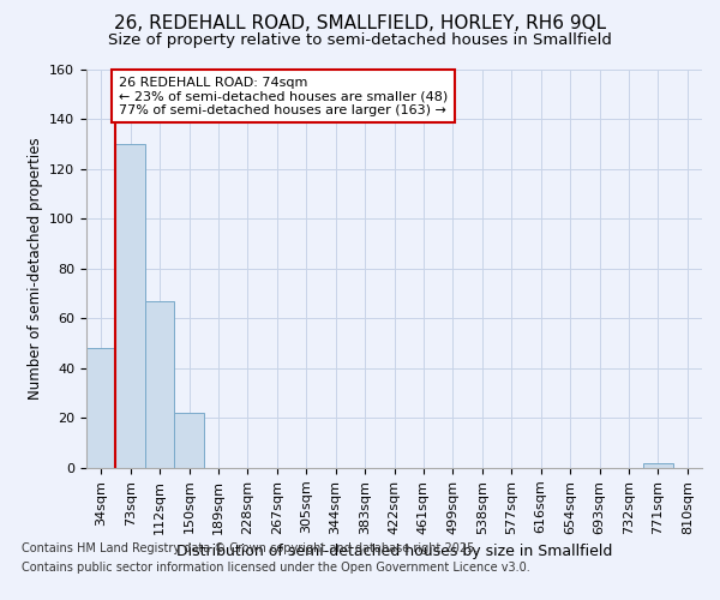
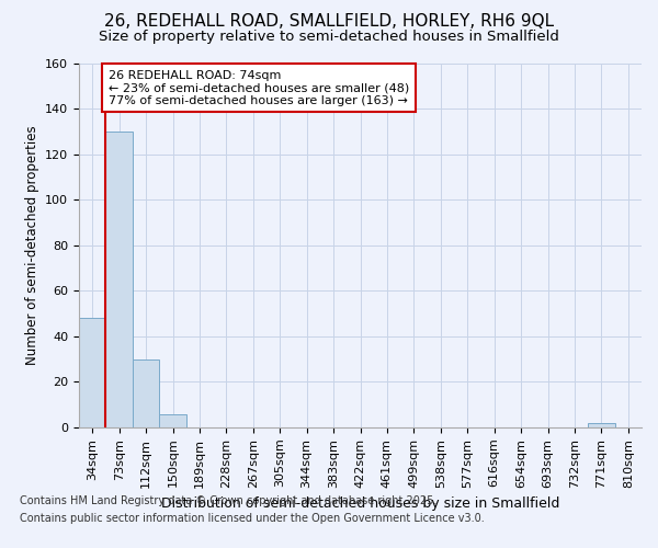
112sqm: 67 -> 30
150sqm: 22 -> 6
